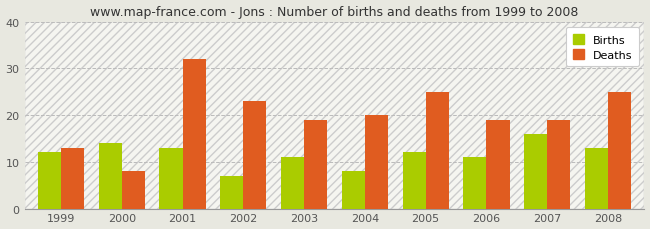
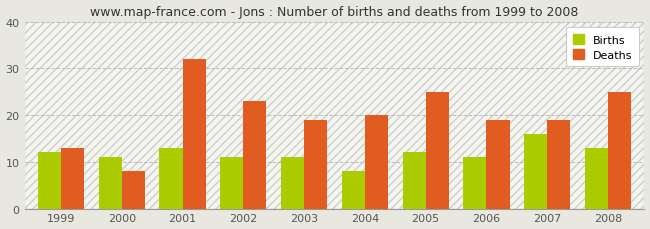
Births/2000: 14 -> 11
Births/2002: 7 -> 11
